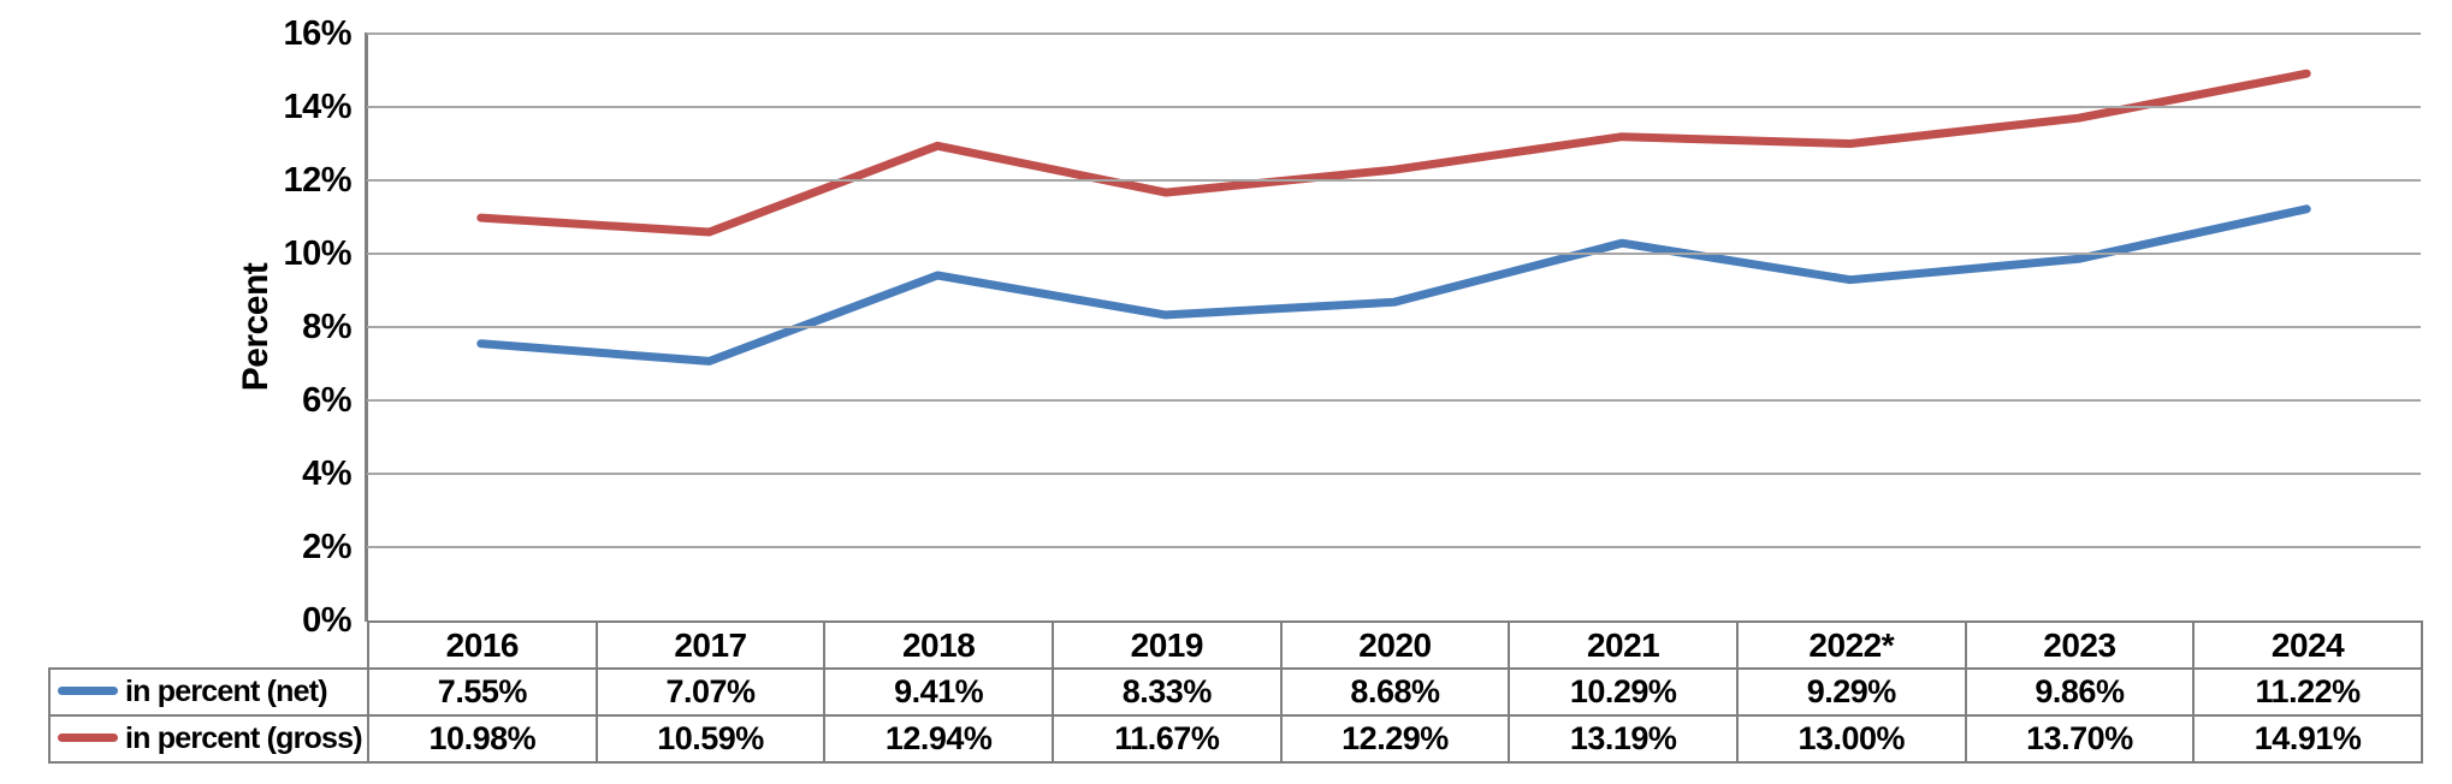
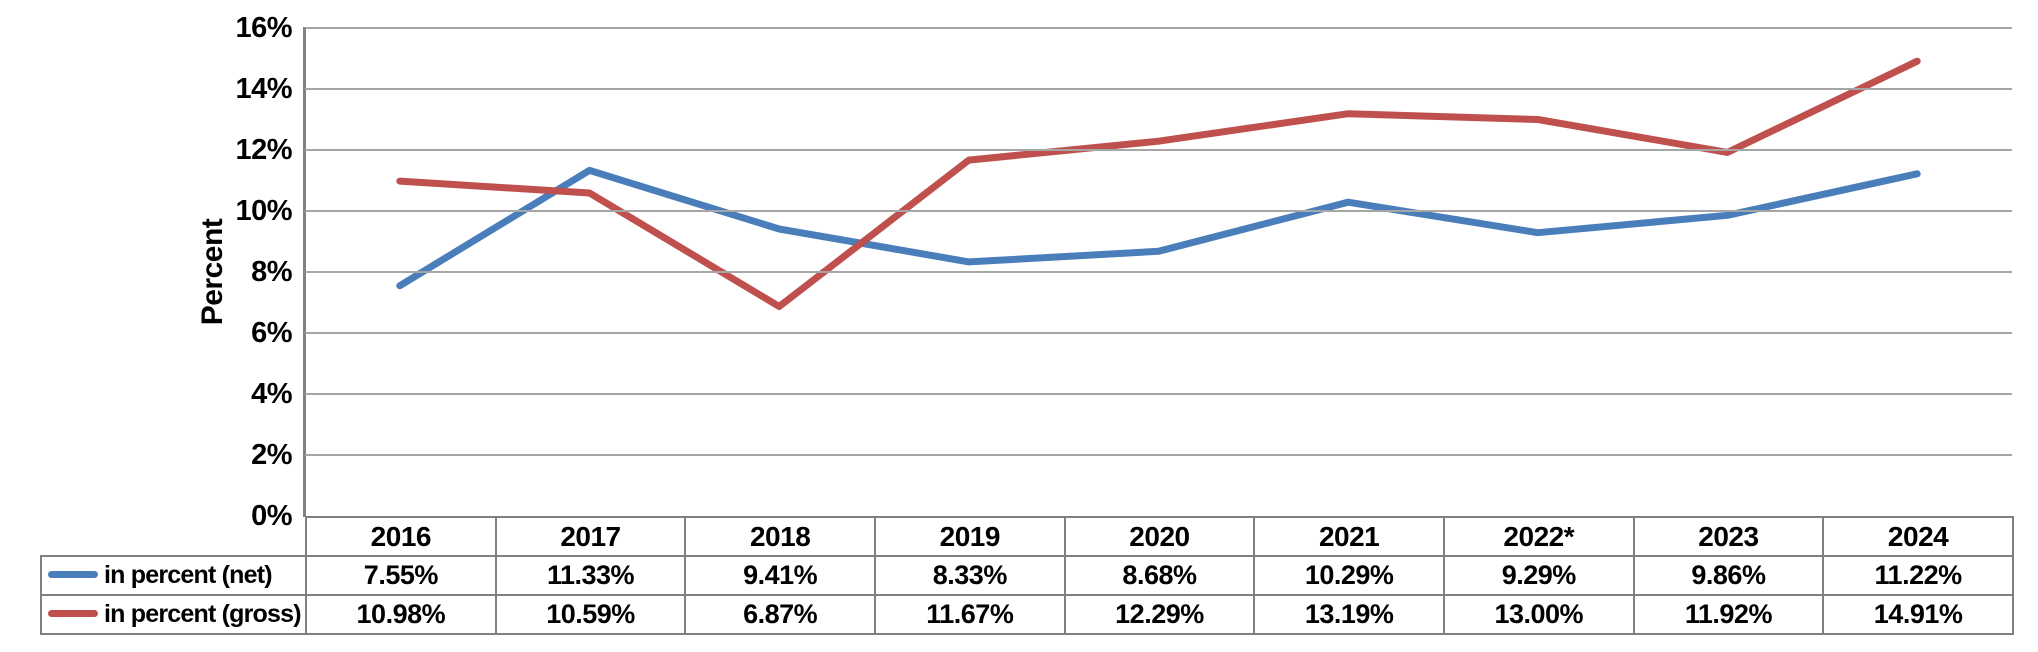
in percent (net)/2017: 7.07% -> 11.33%
in percent (gross)/2018: 12.94% -> 6.87%
in percent (gross)/2023: 13.70% -> 11.92%
